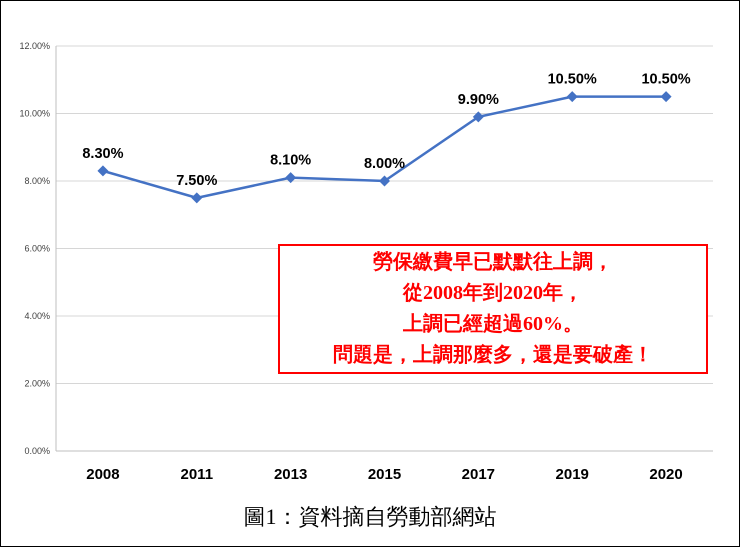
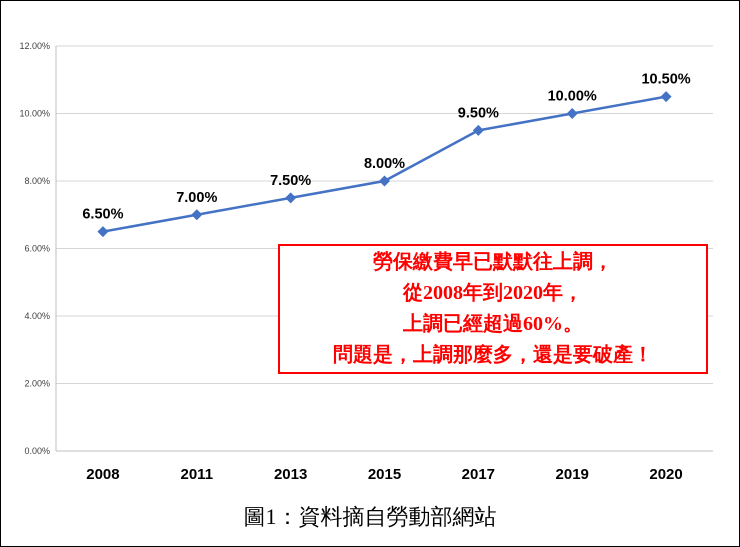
2008: 8.30% -> 6.50%
2011: 7.50% -> 7.00%
2013: 8.10% -> 7.50%
2017: 9.90% -> 9.50%
2019: 10.50% -> 10.00%
